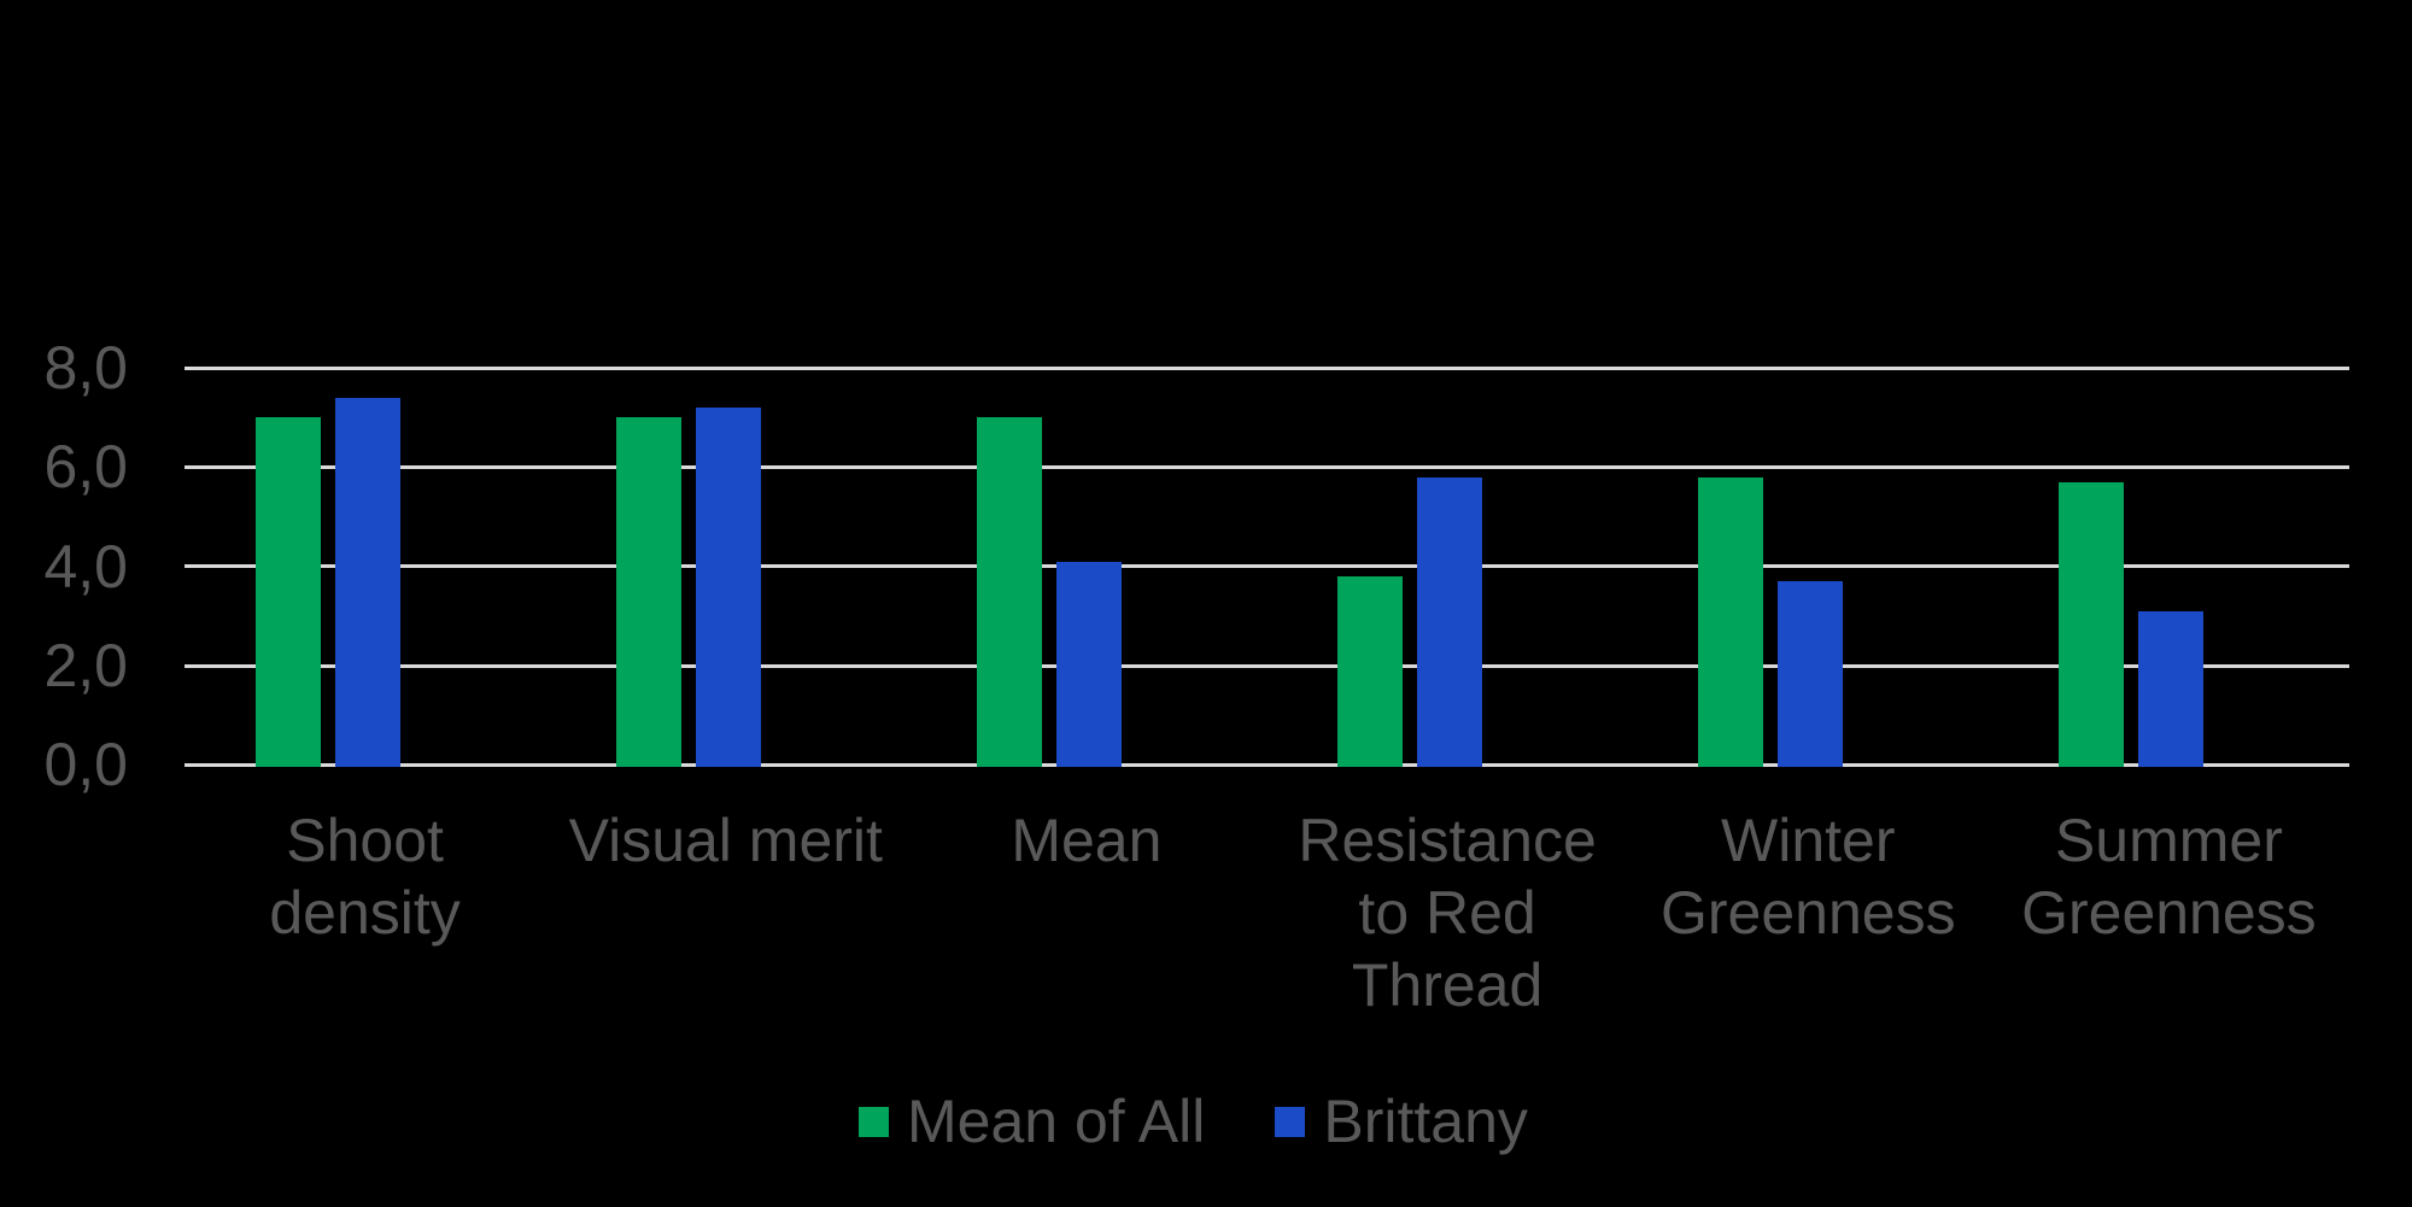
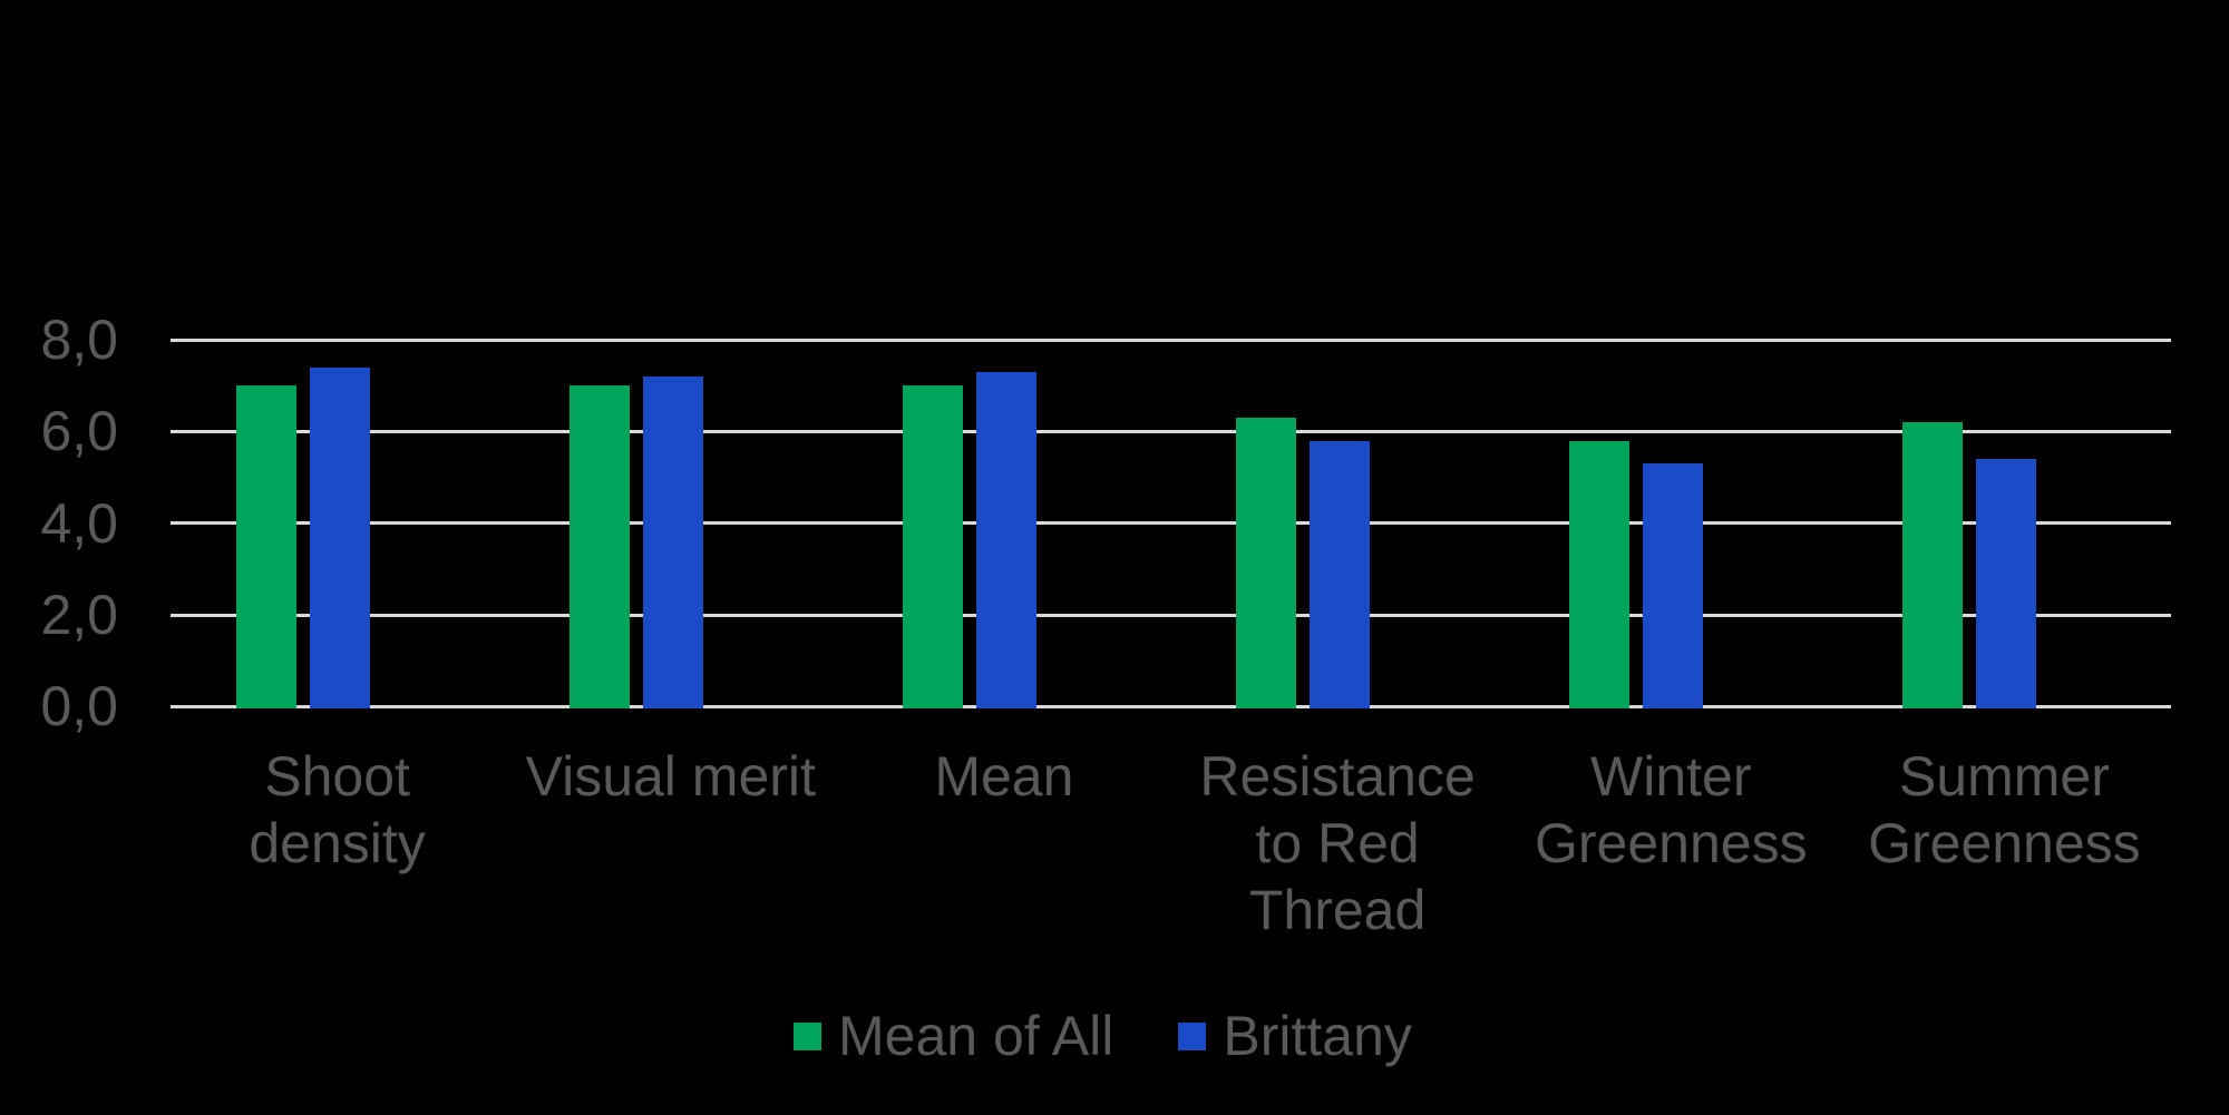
Brittany/Mean: 4,1 -> 7,3
Mean of All/Resistance to Red Thread: 3,8 -> 6,3
Brittany/Winter Greenness: 3,7 -> 5,3
Mean of All/Summer Greenness: 5,7 -> 6,2
Brittany/Summer Greenness: 3,1 -> 5,4
